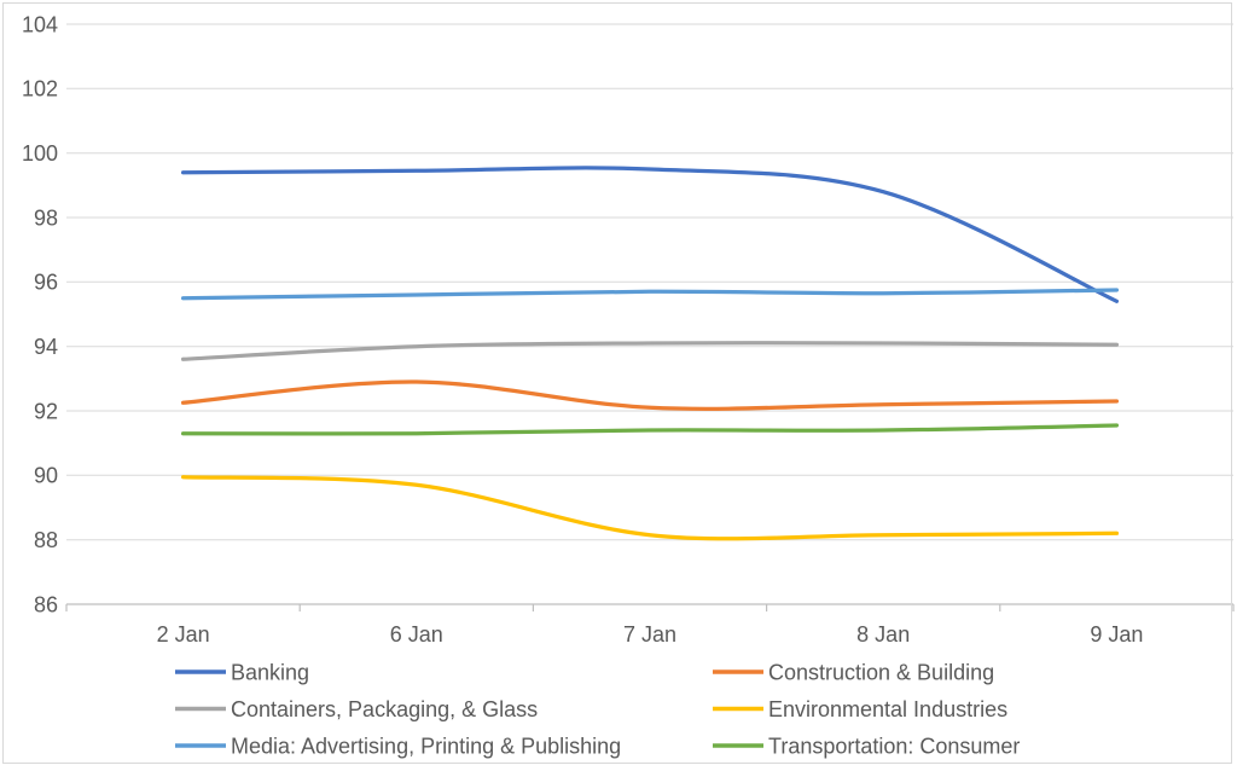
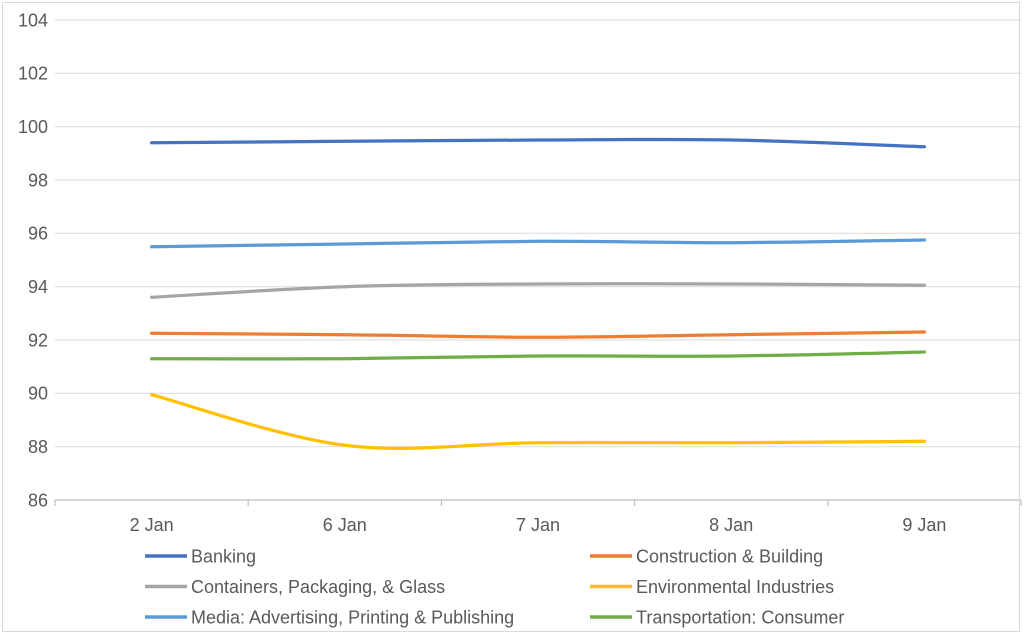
Construction & Building/6 Jan: 92.9 -> 92.2
Environmental Industries/6 Jan: 89.7 -> 88.0
Banking/8 Jan: 98.8 -> 99.5
Banking/9 Jan: 95.4 -> 99.2
